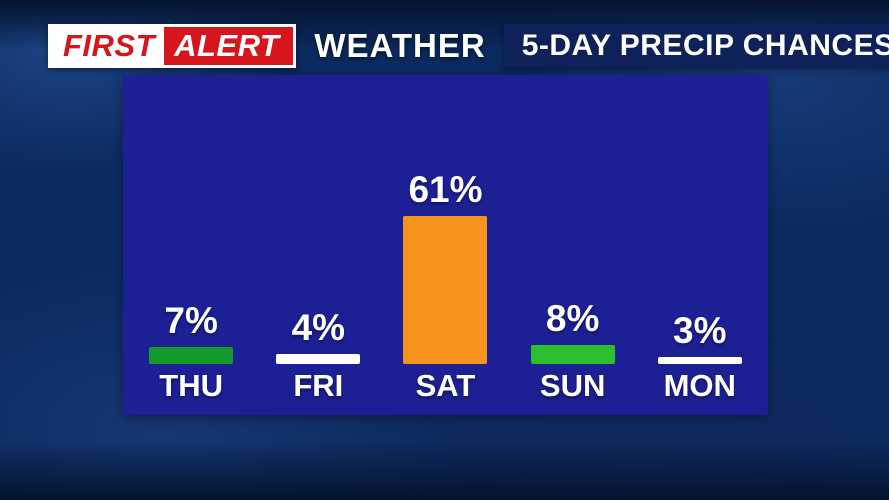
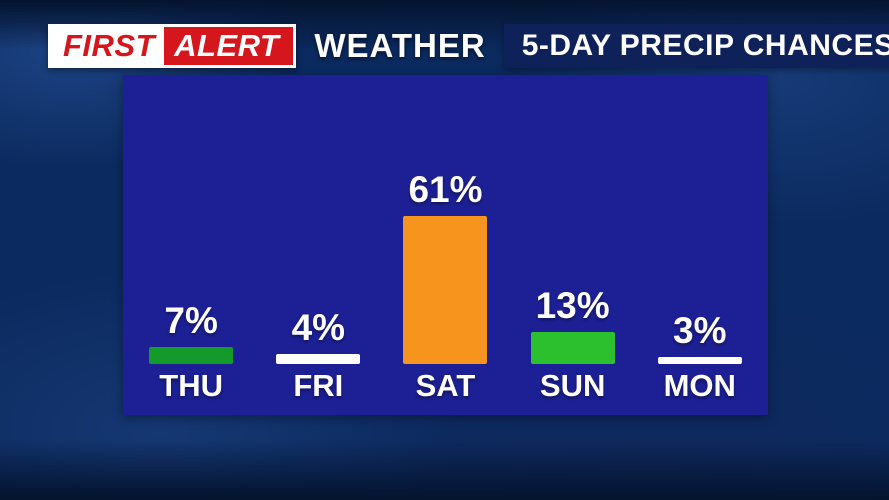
SUN: 8% -> 13%
